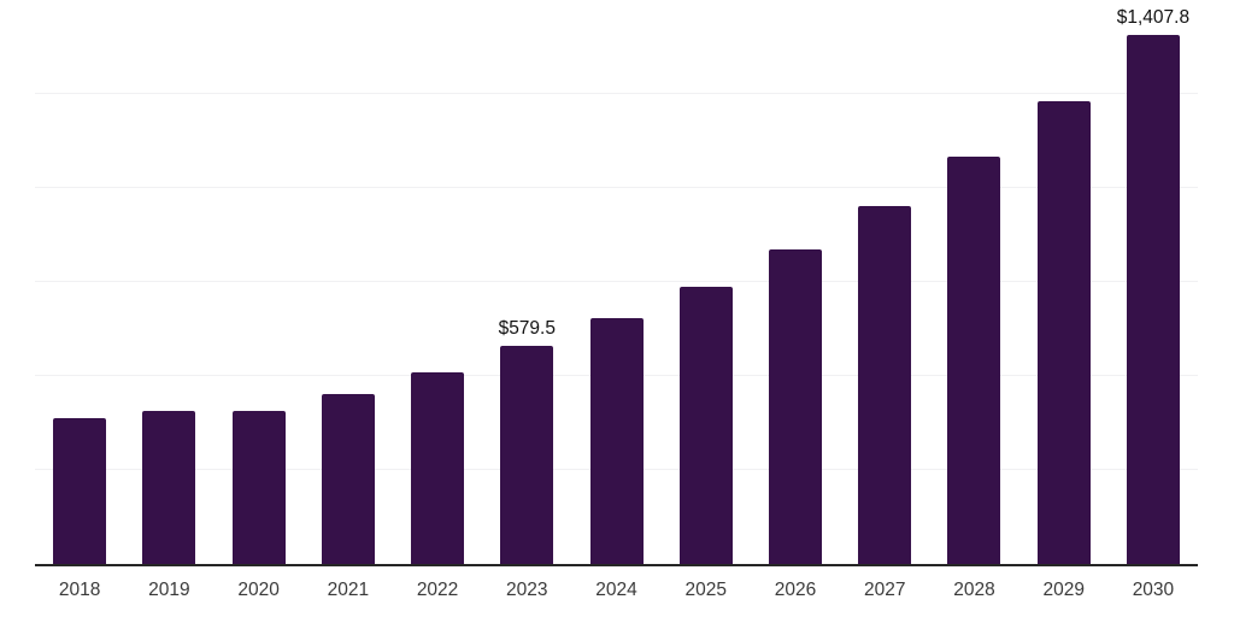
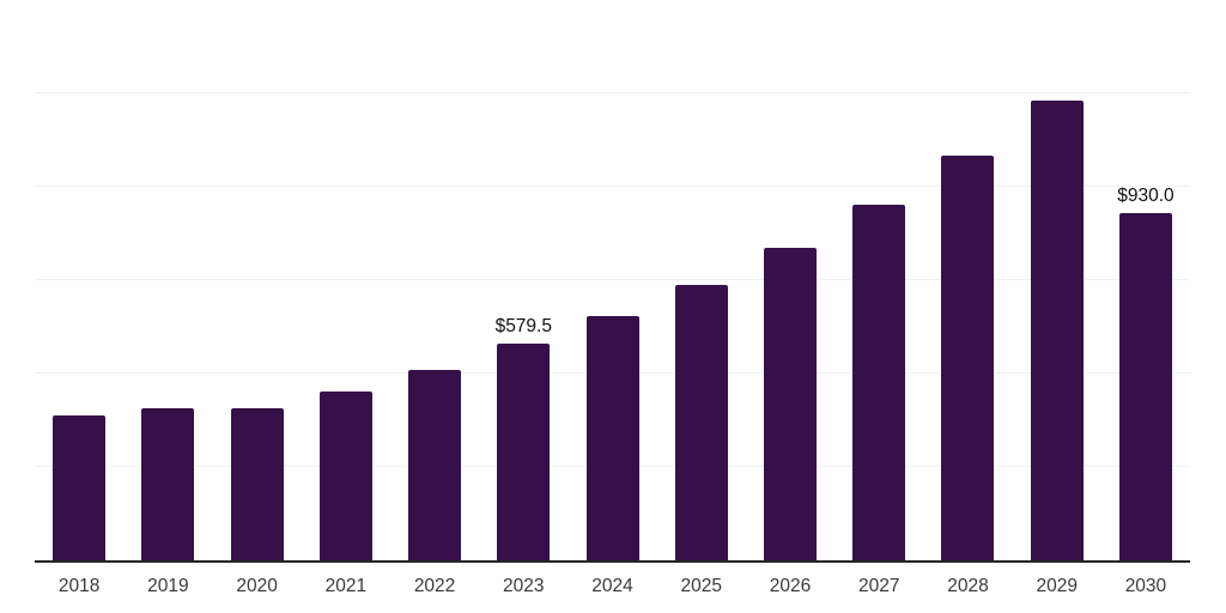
2030: $1,407.8 -> $930.0
